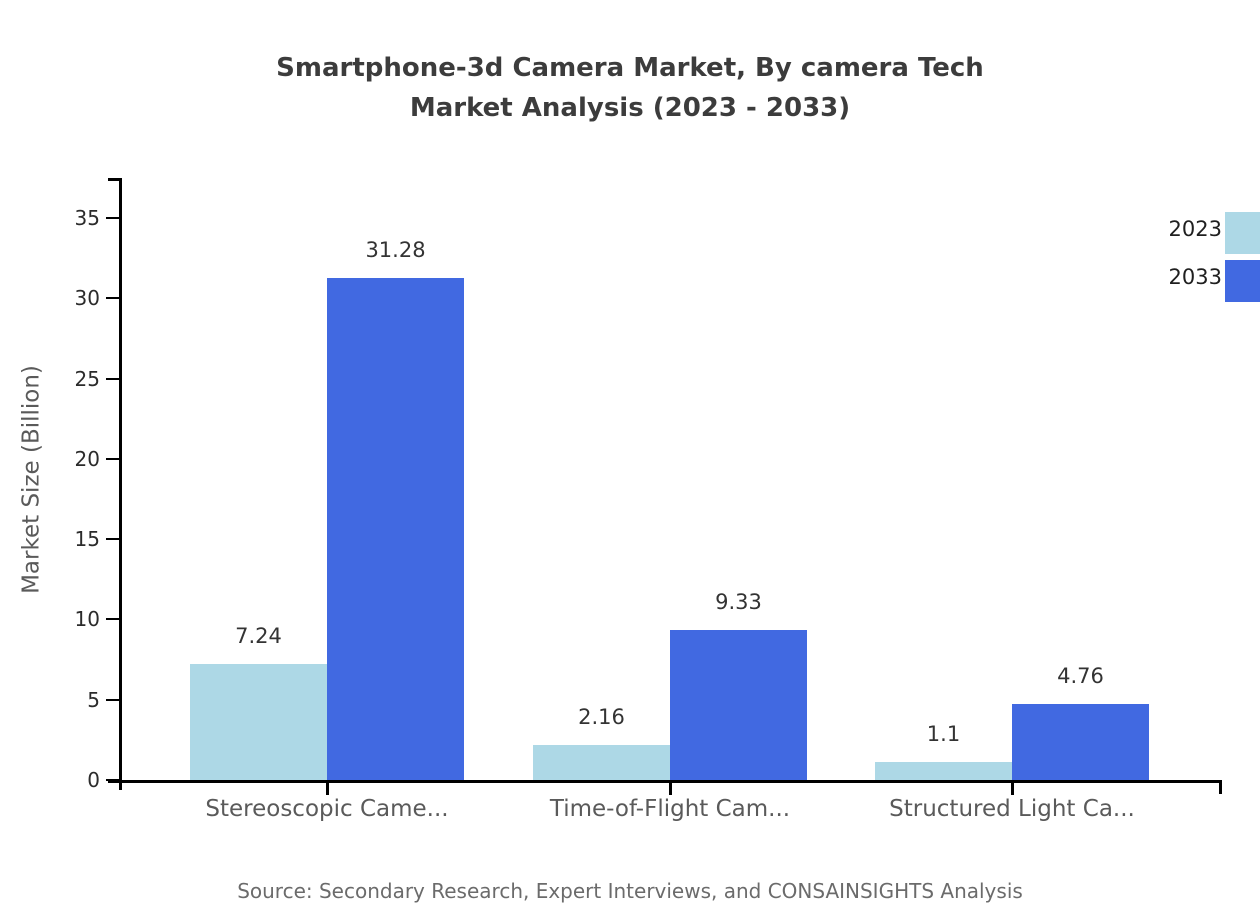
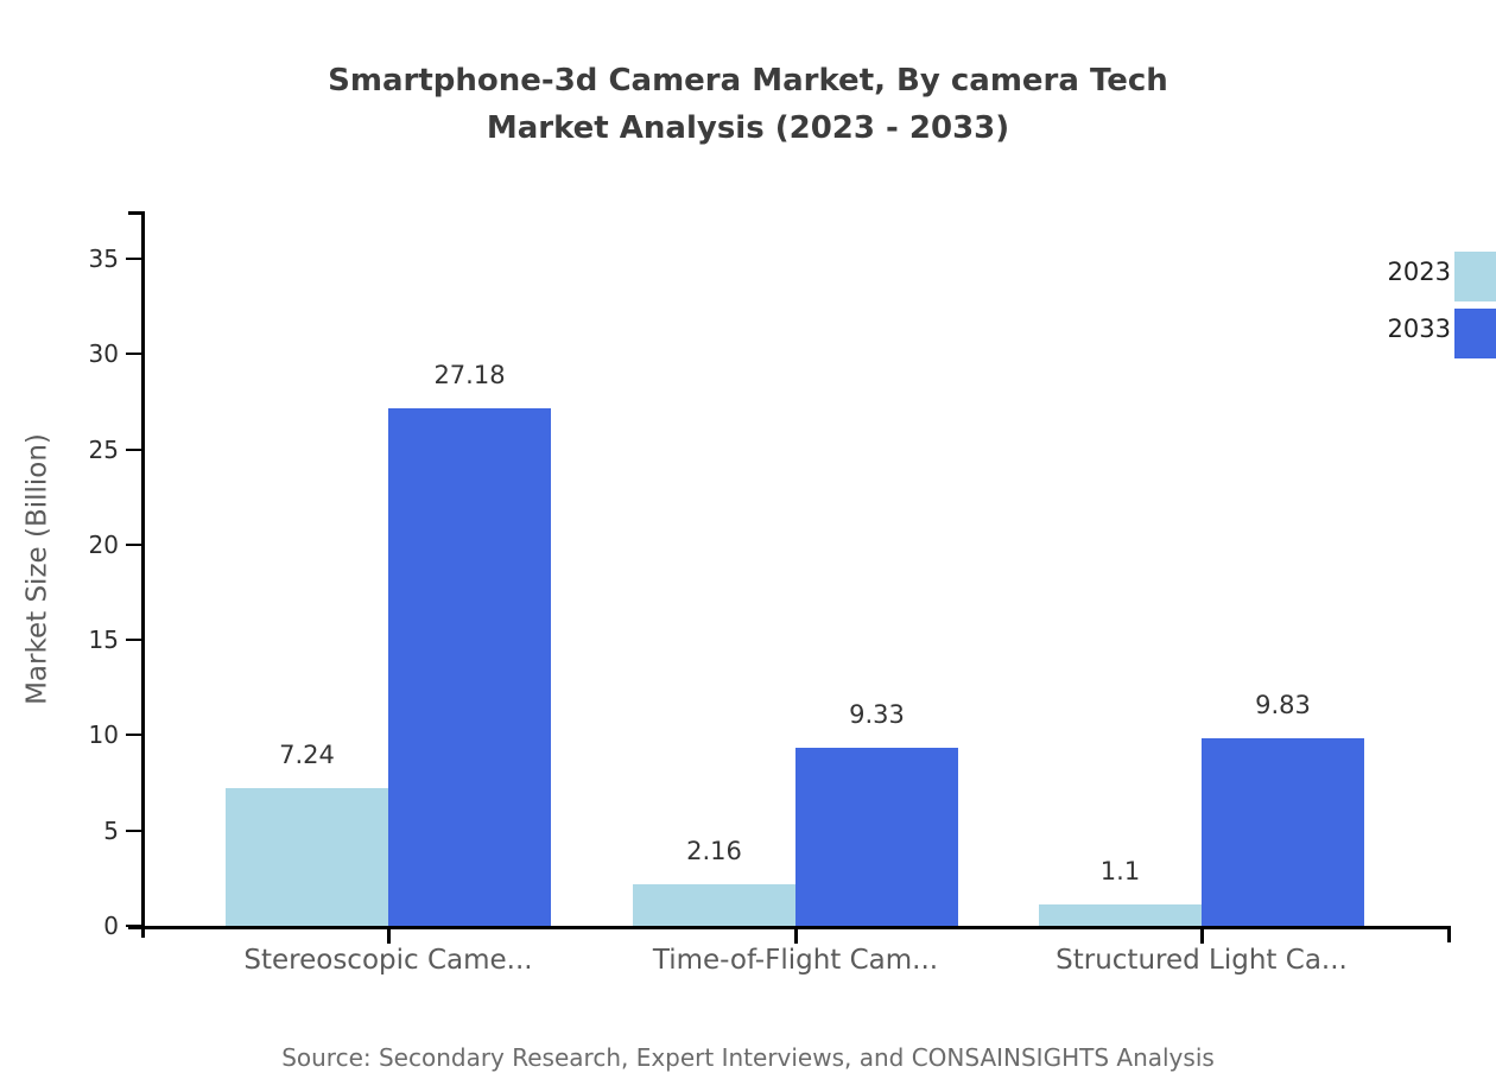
2033/Stereoscopic Came...: 31.28 -> 27.18
2033/Structured Light Ca...: 4.76 -> 9.83
